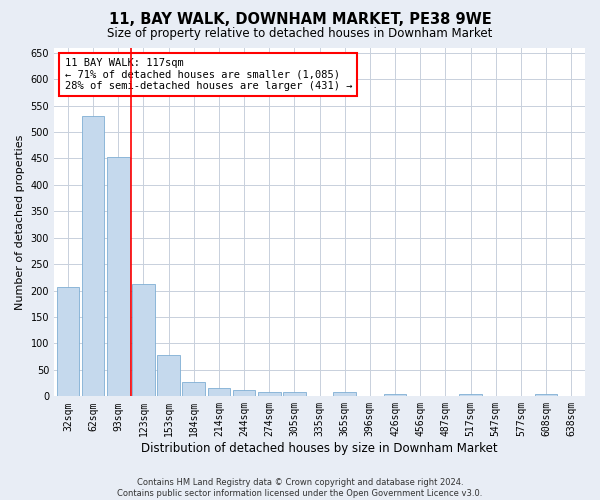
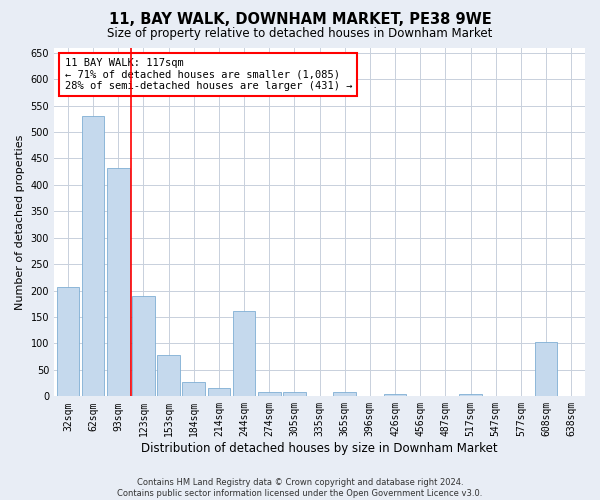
93sqm: 452 -> 432
123sqm: 212 -> 190
244sqm: 12 -> 162
608sqm: 5 -> 102
